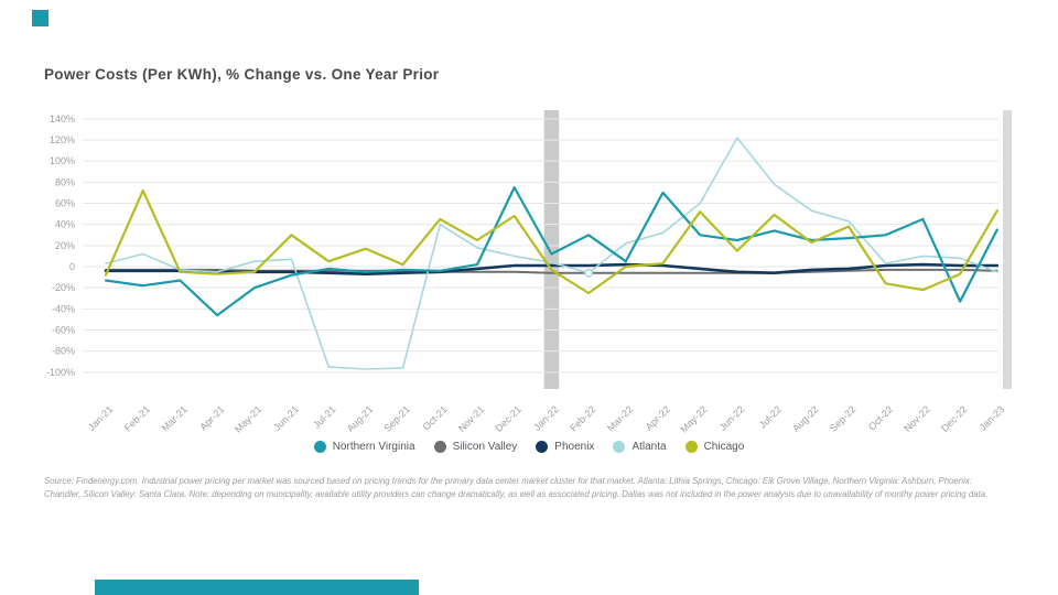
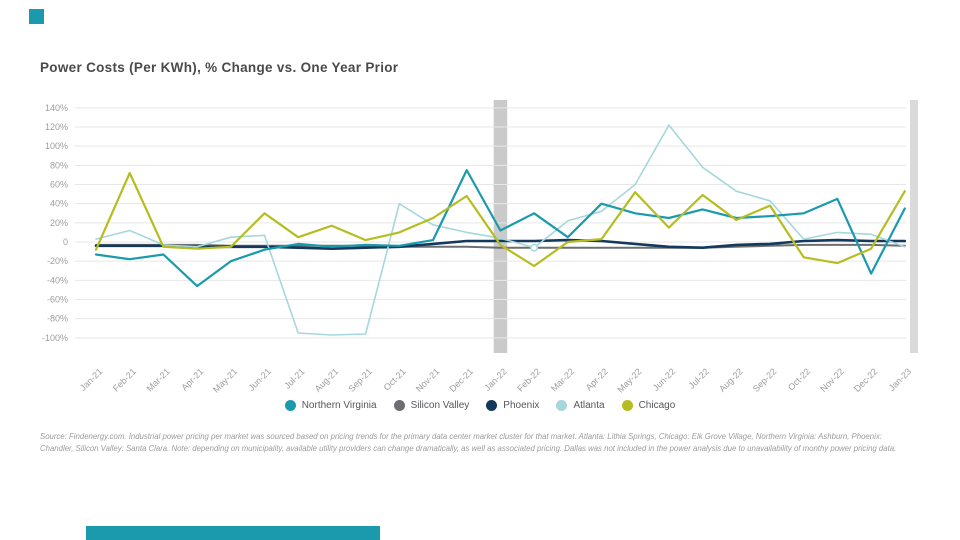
Chicago/Oct-21: 40% -> 10%
Northern Virginia/Apr-22: 70% -> 40%
